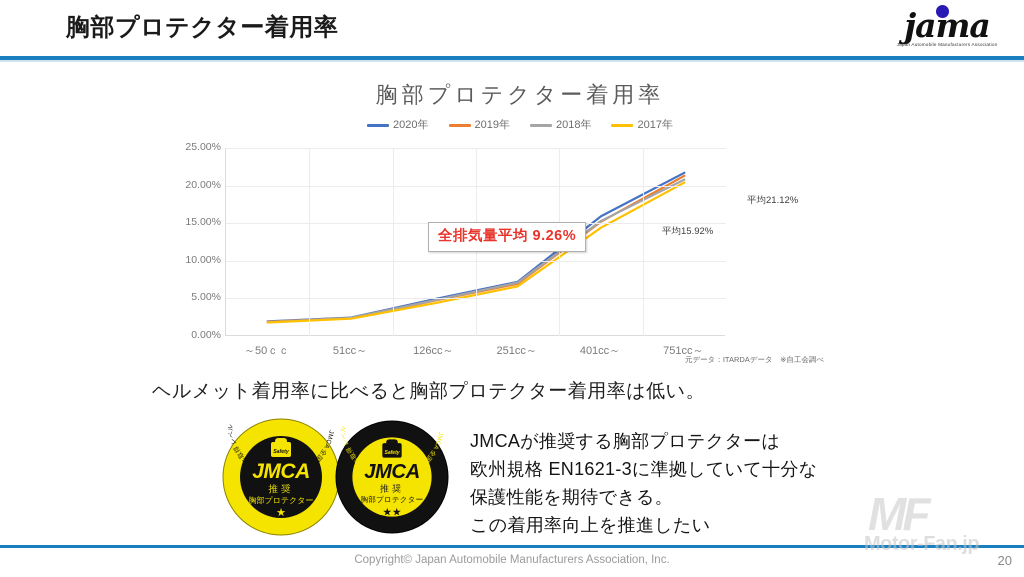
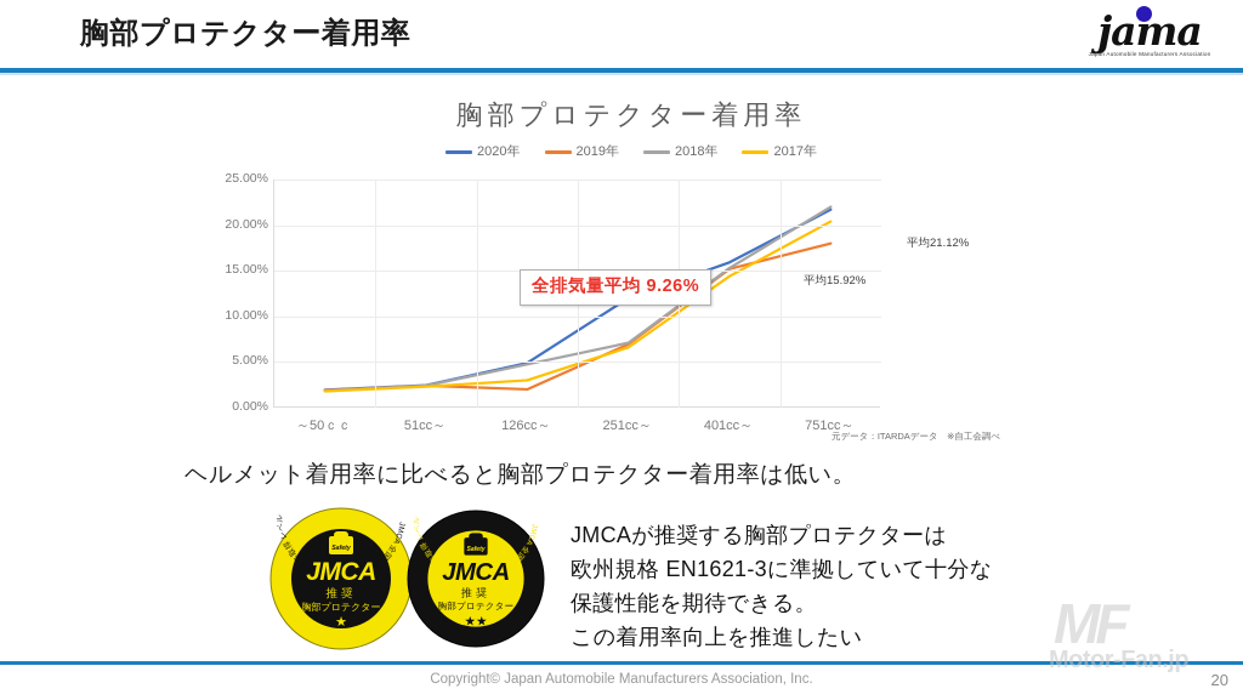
2019年/126cc～: 5% -> 2%
2017年/126cc～: 4% -> 3%
2020年/251cc～: 7% -> 12%
2019年/751cc～: 21% -> 18%
2018年/751cc～: 21% -> 22%
